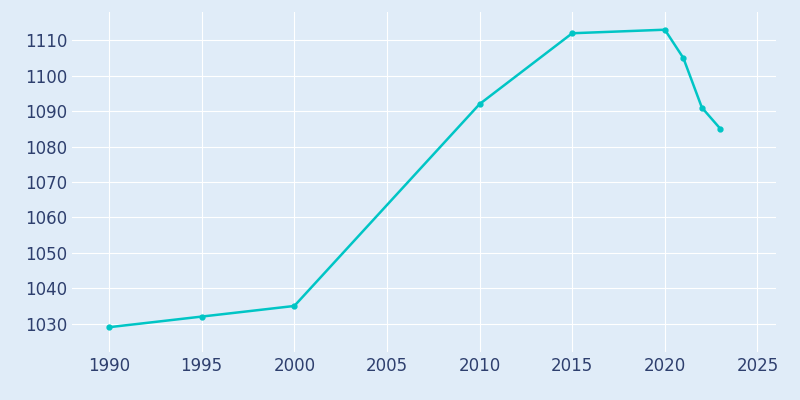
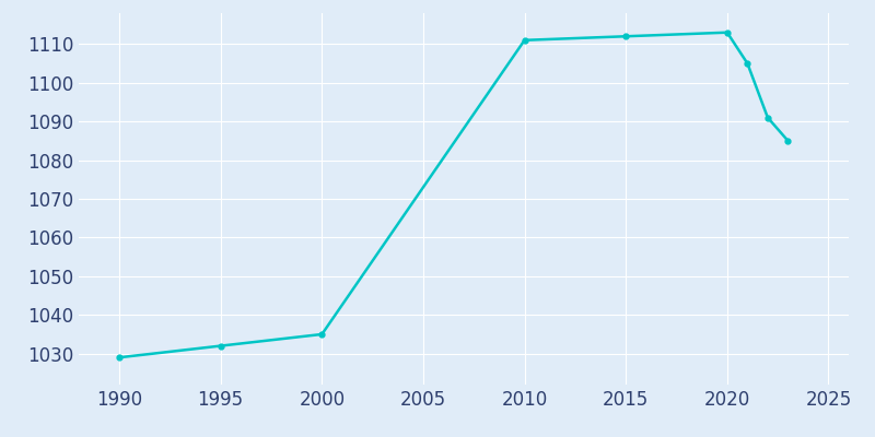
2010: 1092 -> 1111
